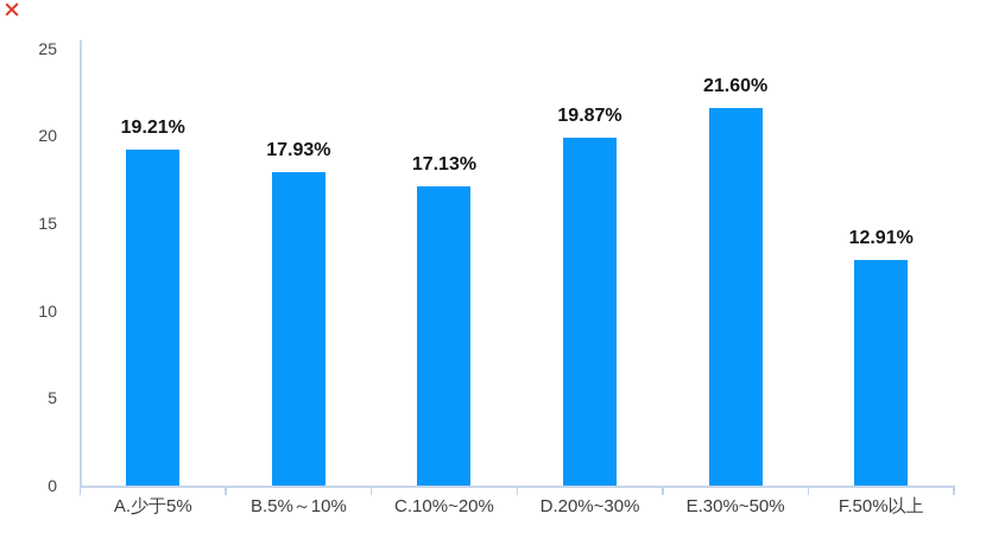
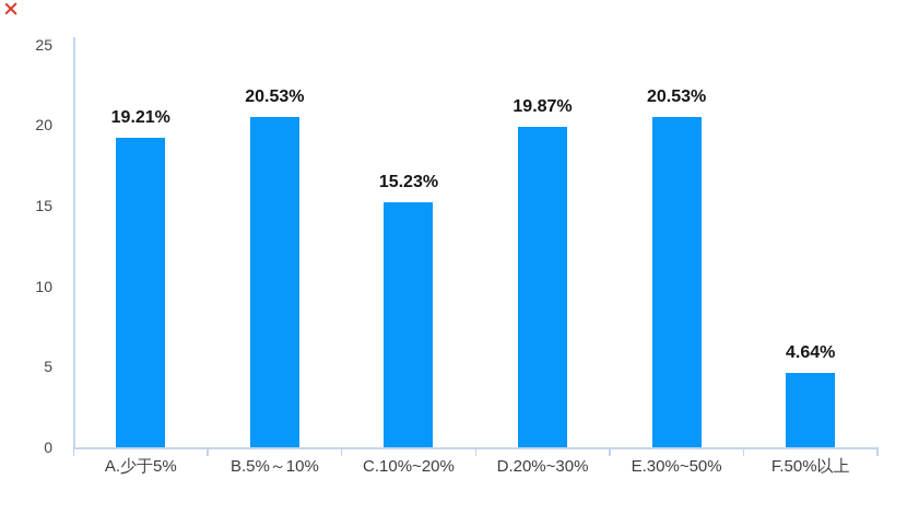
B.5%～10%: 17.93% -> 20.53%
C.10%~20%: 17.13% -> 15.23%
E.30%~50%: 21.60% -> 20.53%
F.50%以上: 12.91% -> 4.64%
